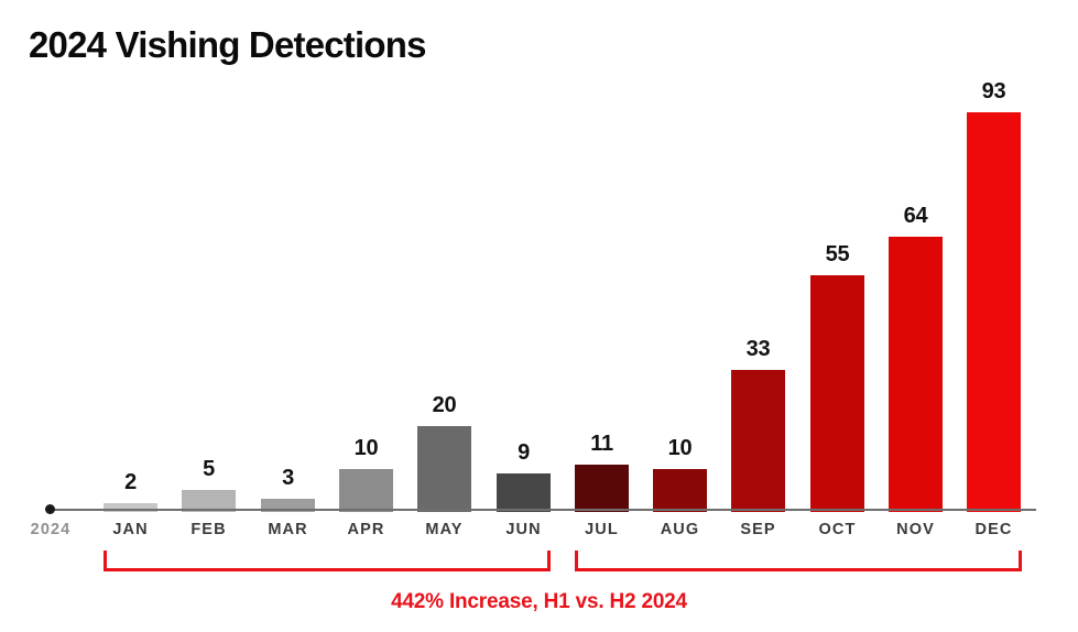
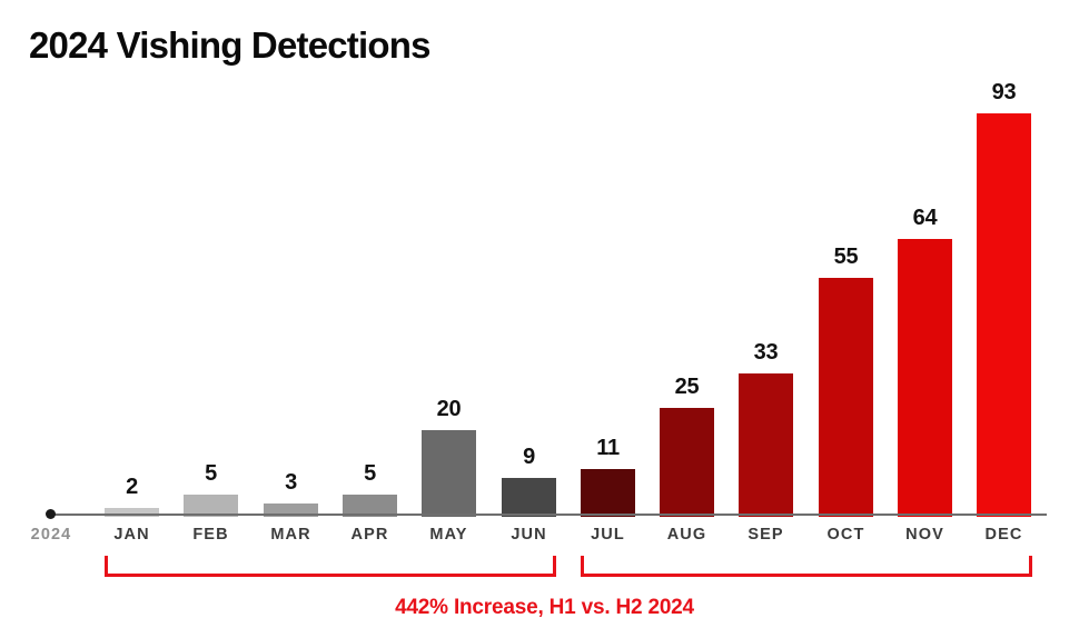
APR: 10 -> 5
AUG: 10 -> 25
